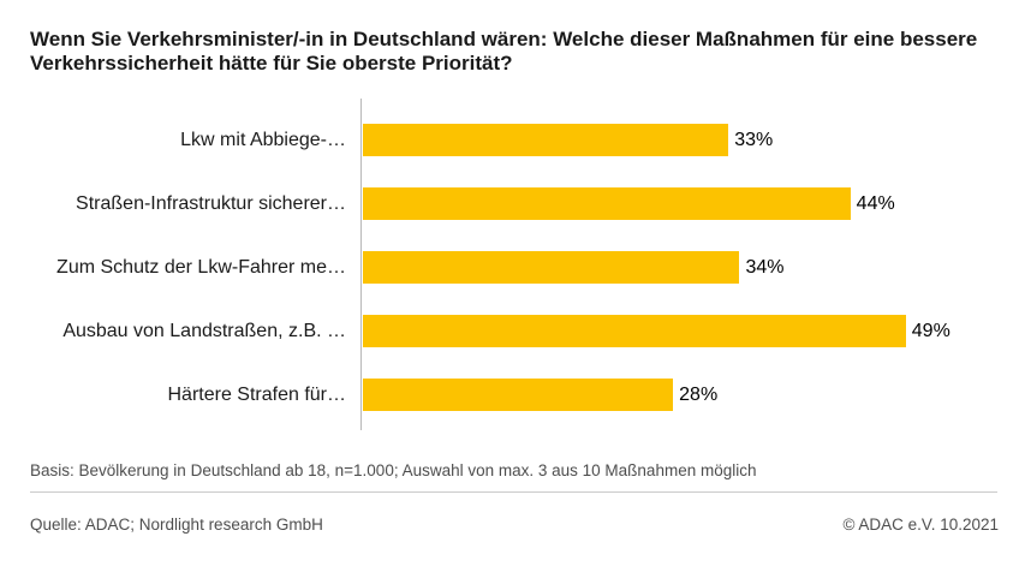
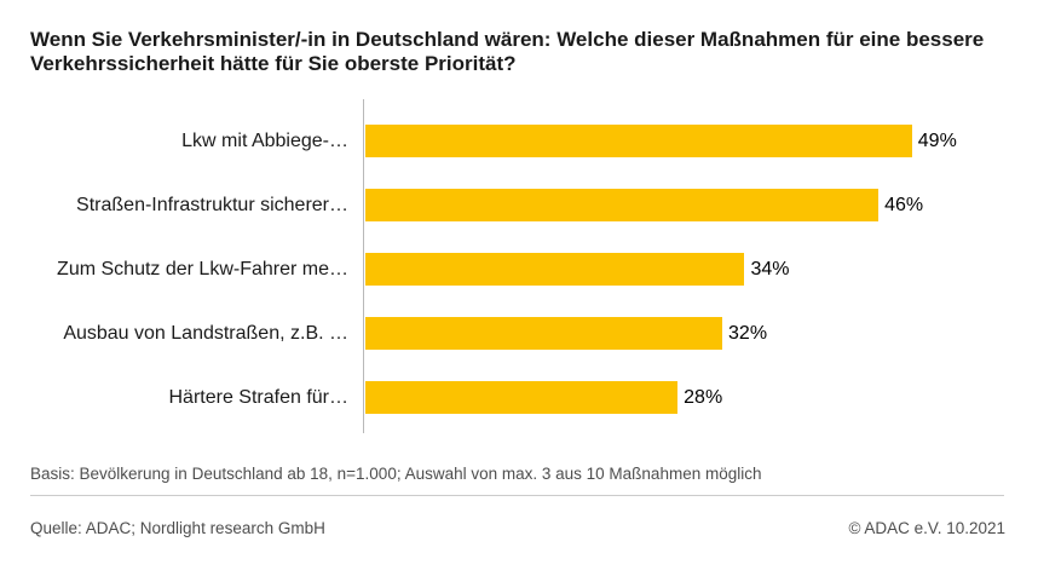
Lkw mit Abbiege-…: 33% -> 49%
Straßen-Infrastruktur sicherer…: 44% -> 46%
Ausbau von Landstraßen, z.B. …: 49% -> 32%
